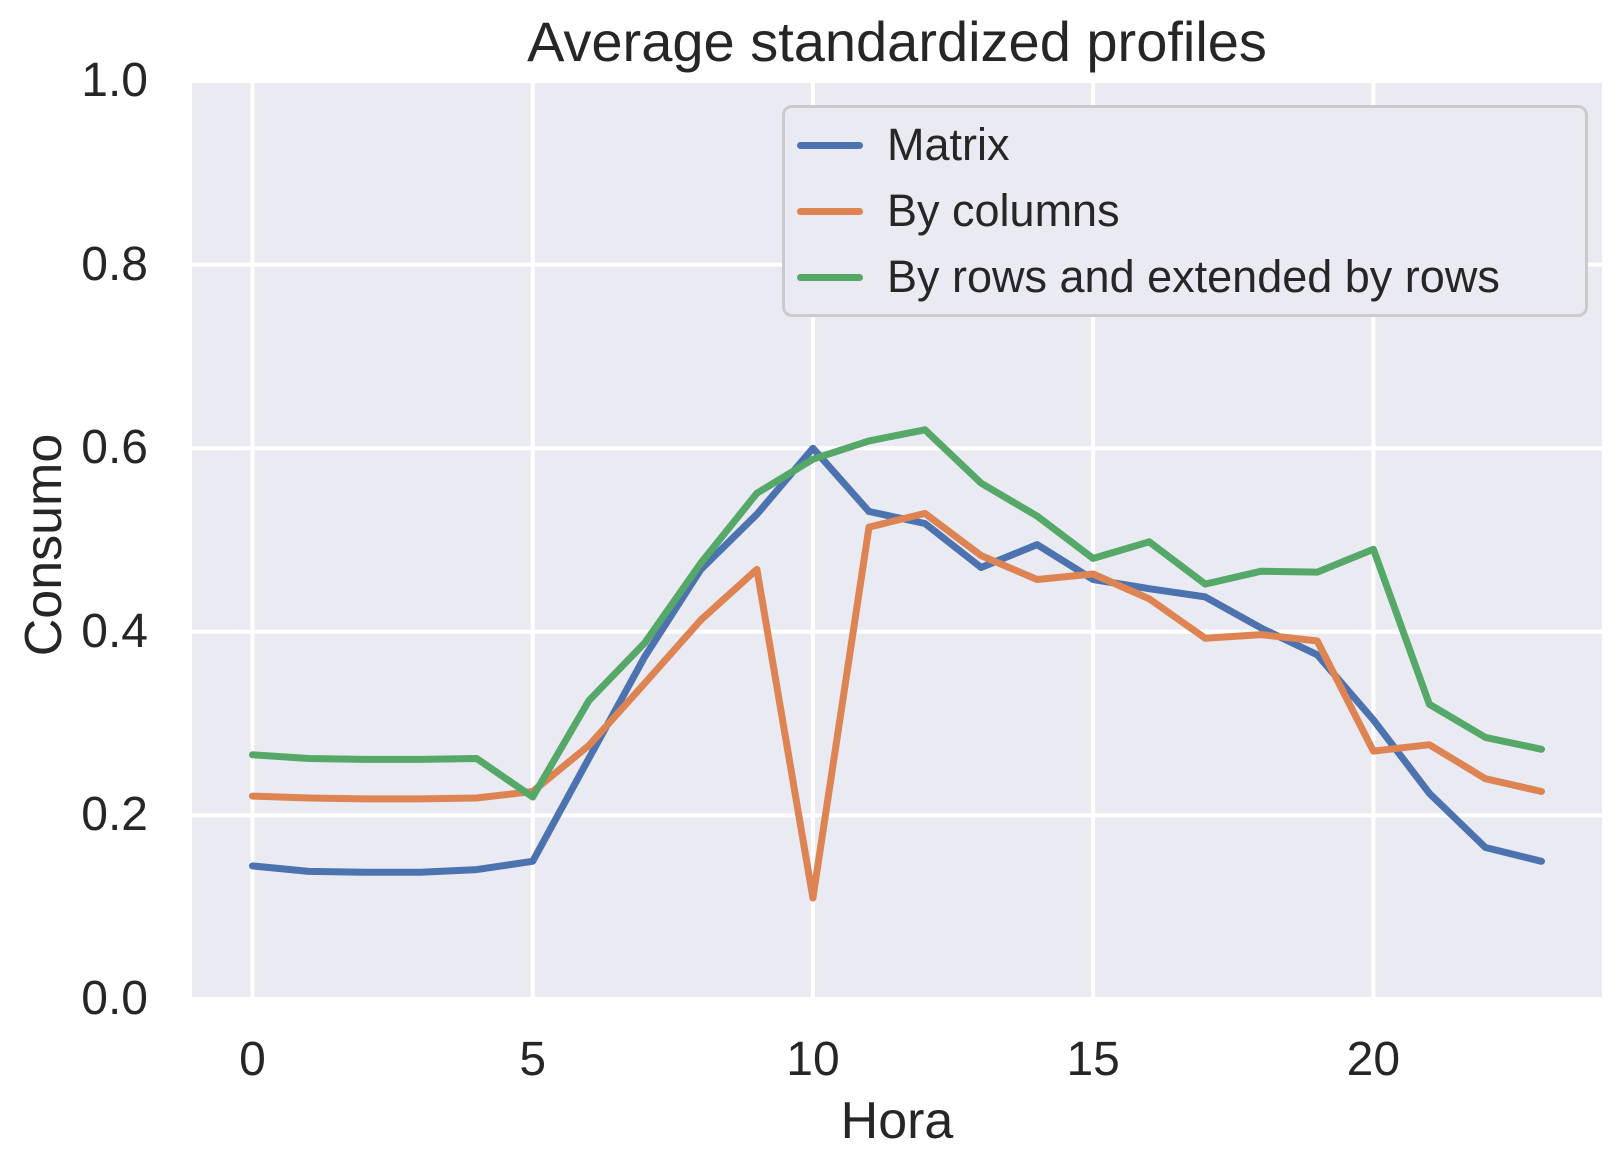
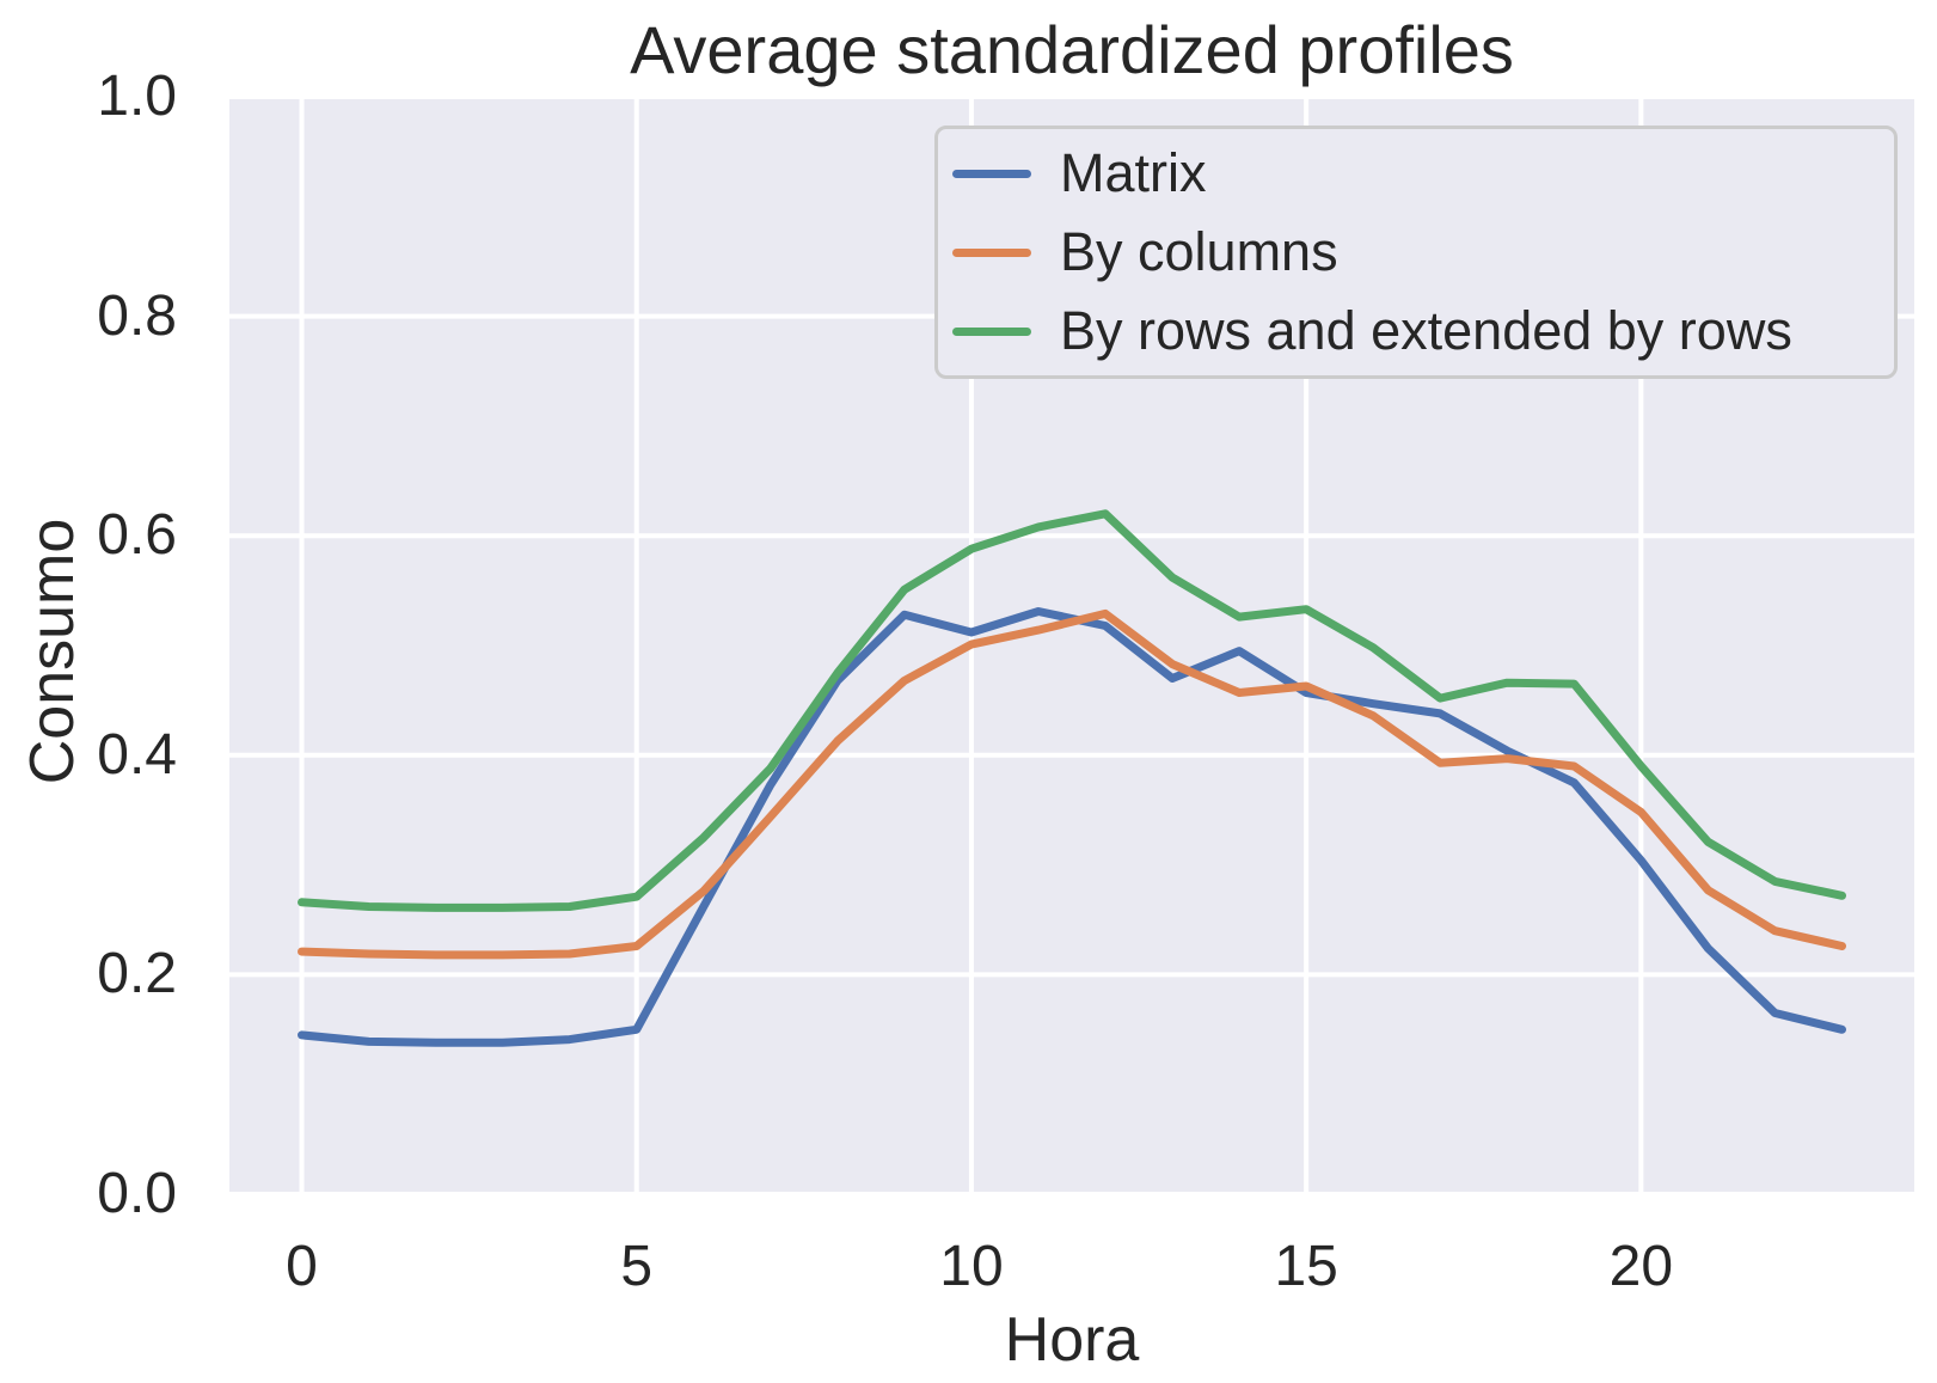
By rows and extended by rows/5: 0.22 -> 0.27
Matrix/10: 0.60 -> 0.51
By columns/10: 0.11 -> 0.50
By rows and extended by rows/15: 0.48 -> 0.53
By columns/20: 0.27 -> 0.35
By rows and extended by rows/20: 0.49 -> 0.39
